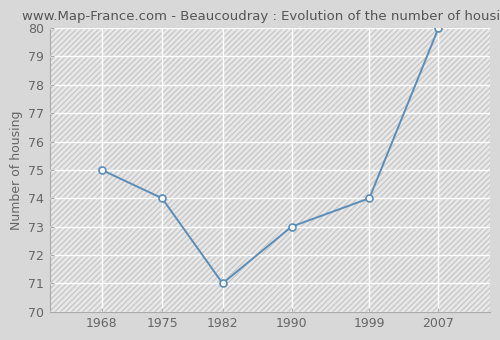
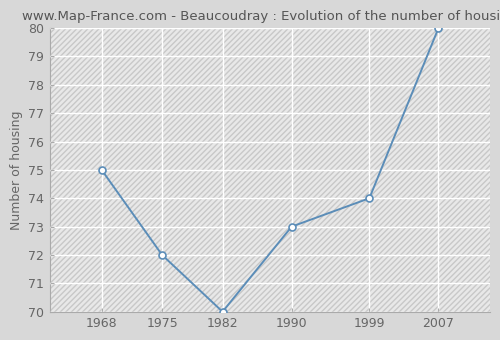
1975: 74 -> 72
1982: 71 -> 70
